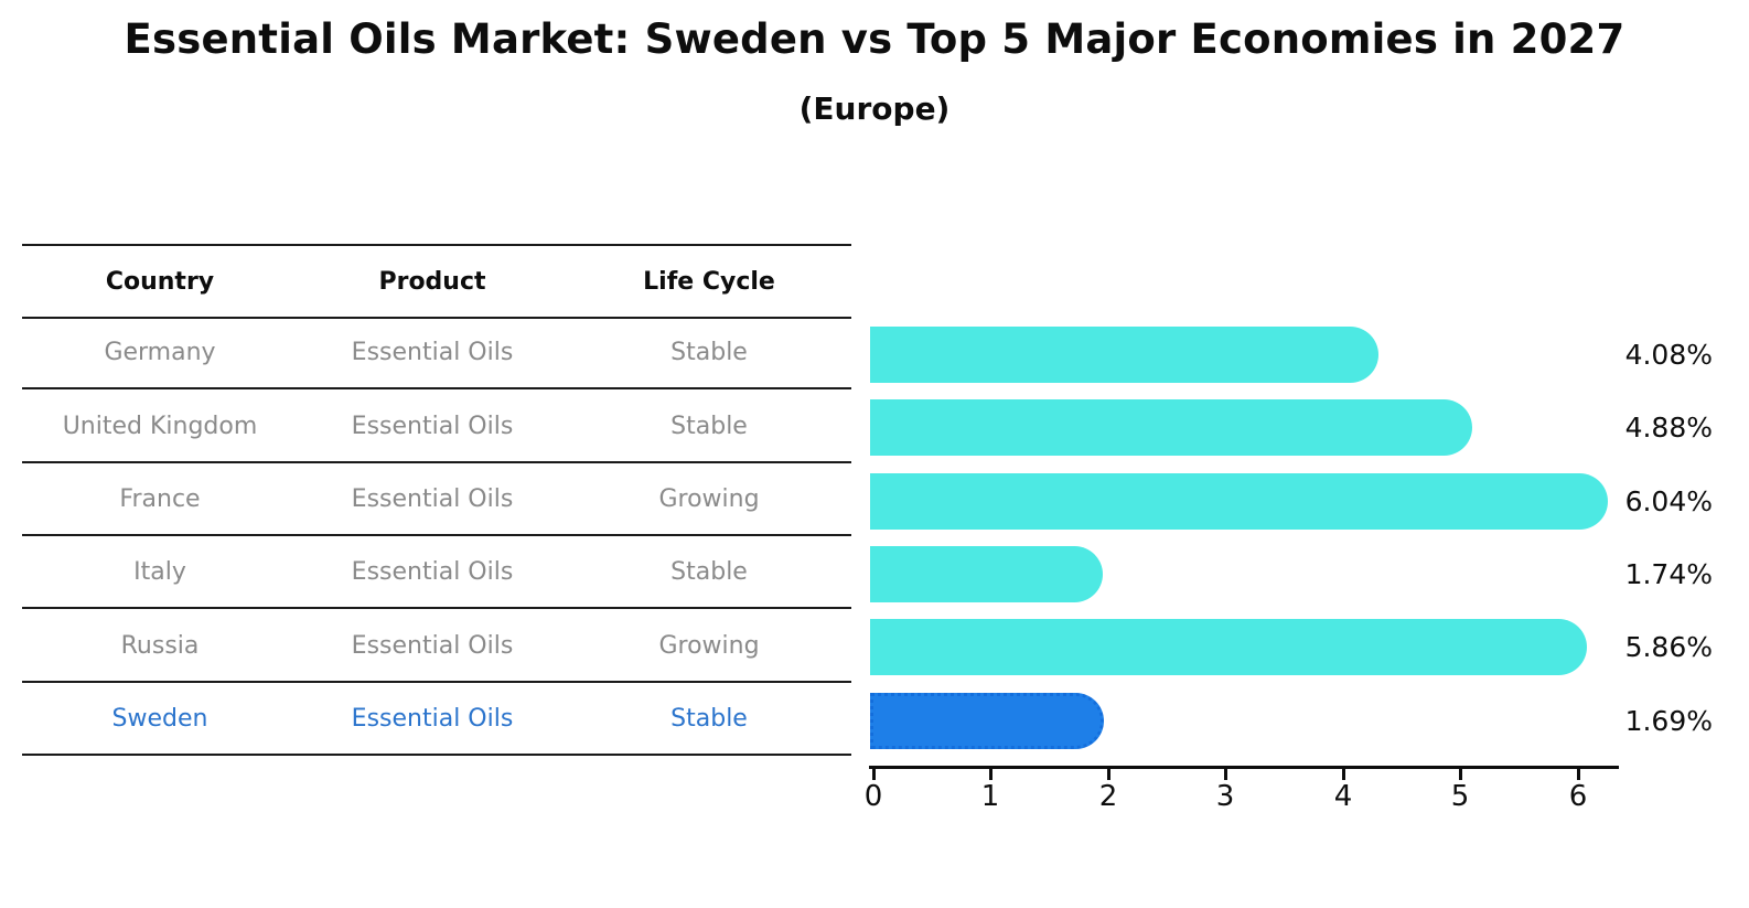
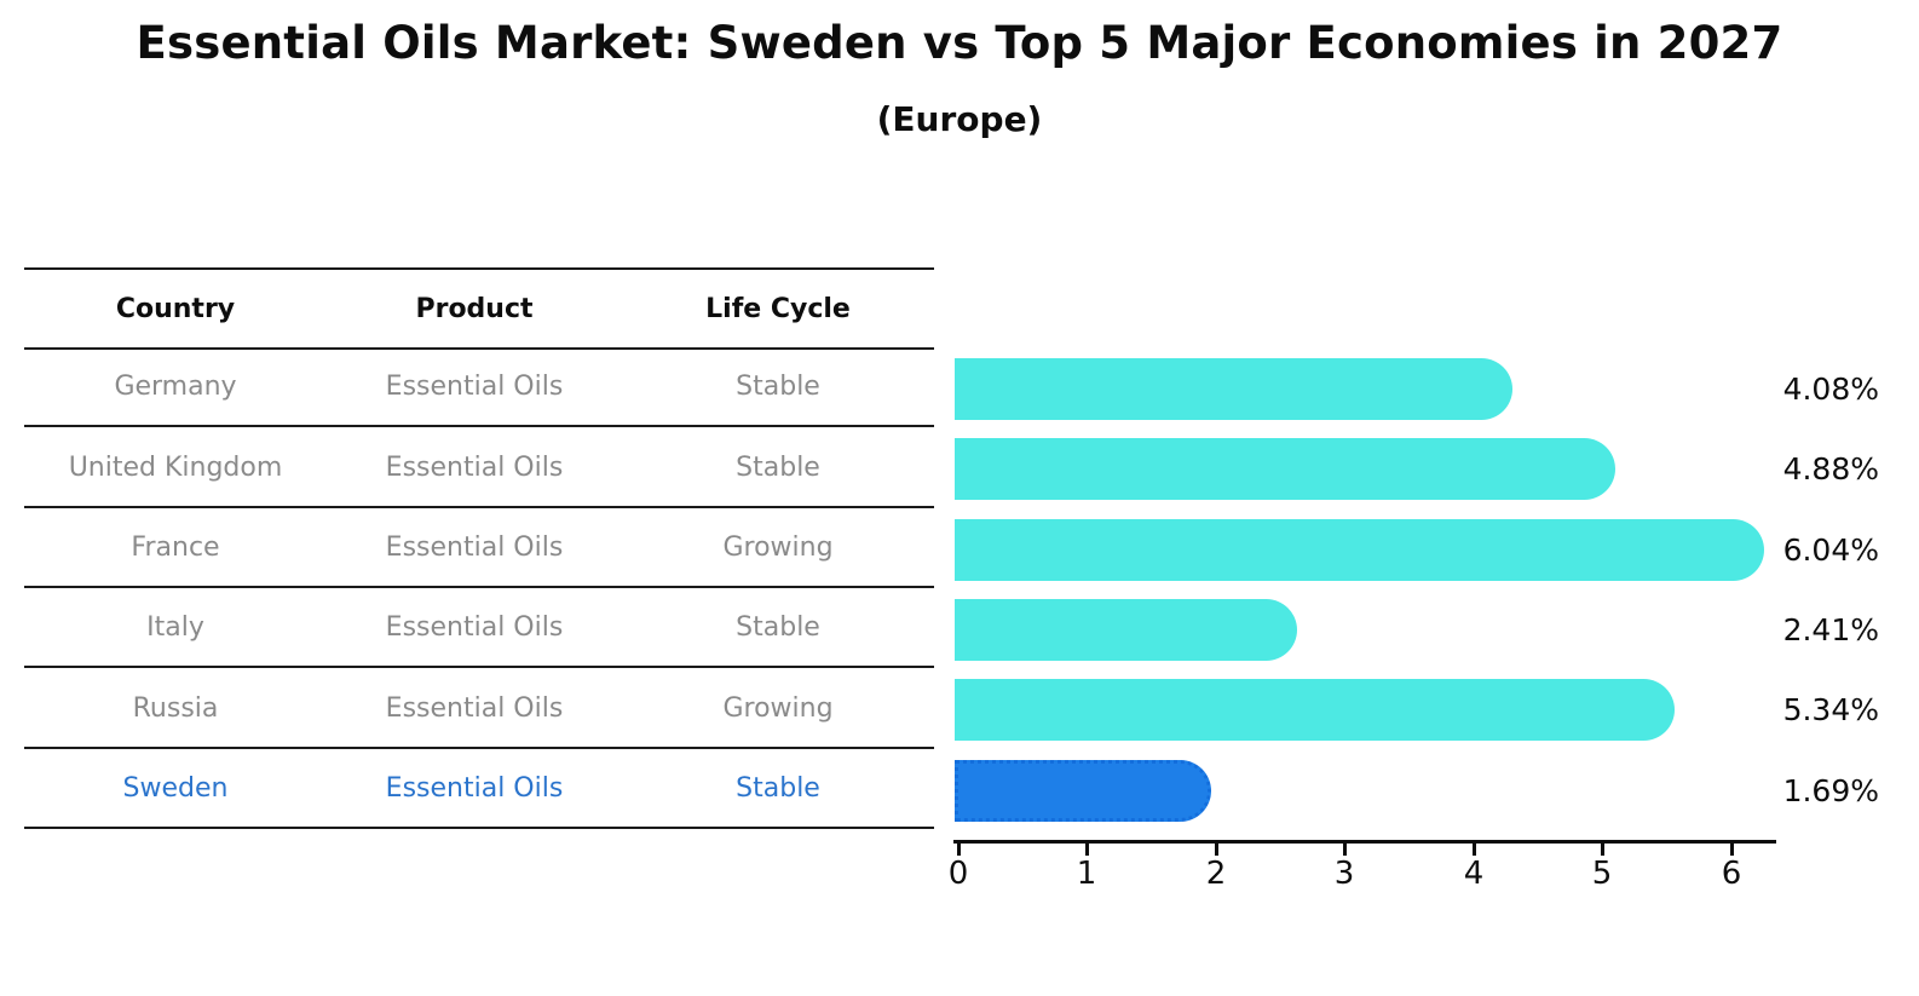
Italy: 1.74% -> 2.41%
Russia: 5.86% -> 5.34%
